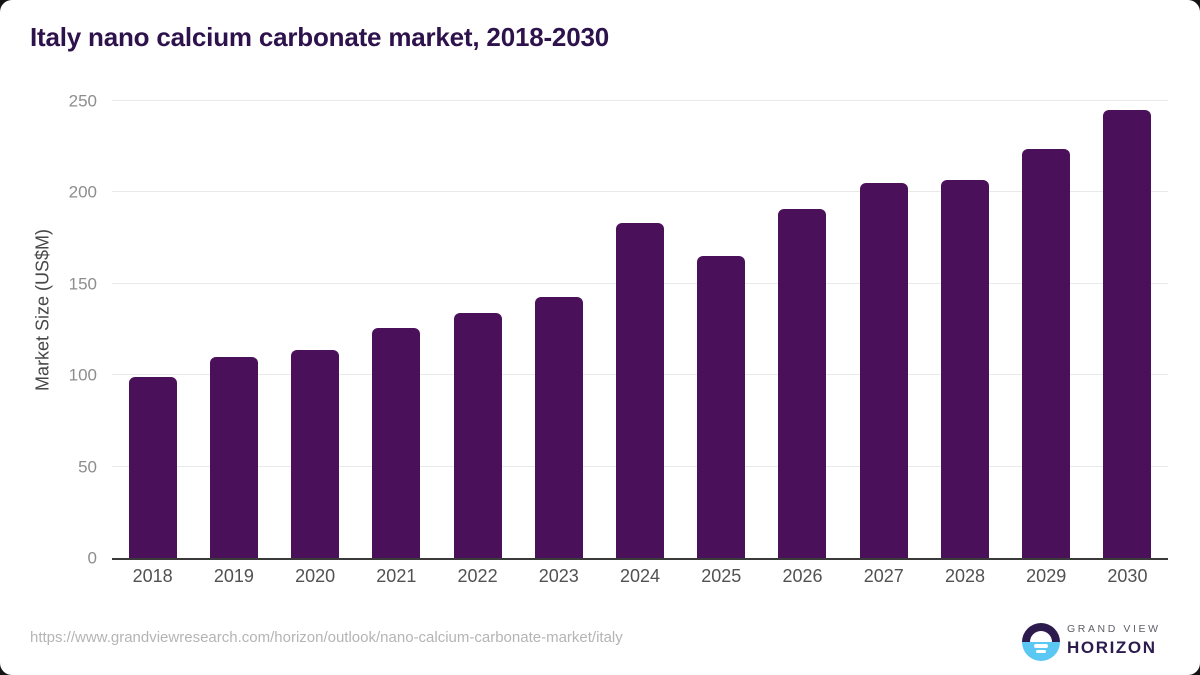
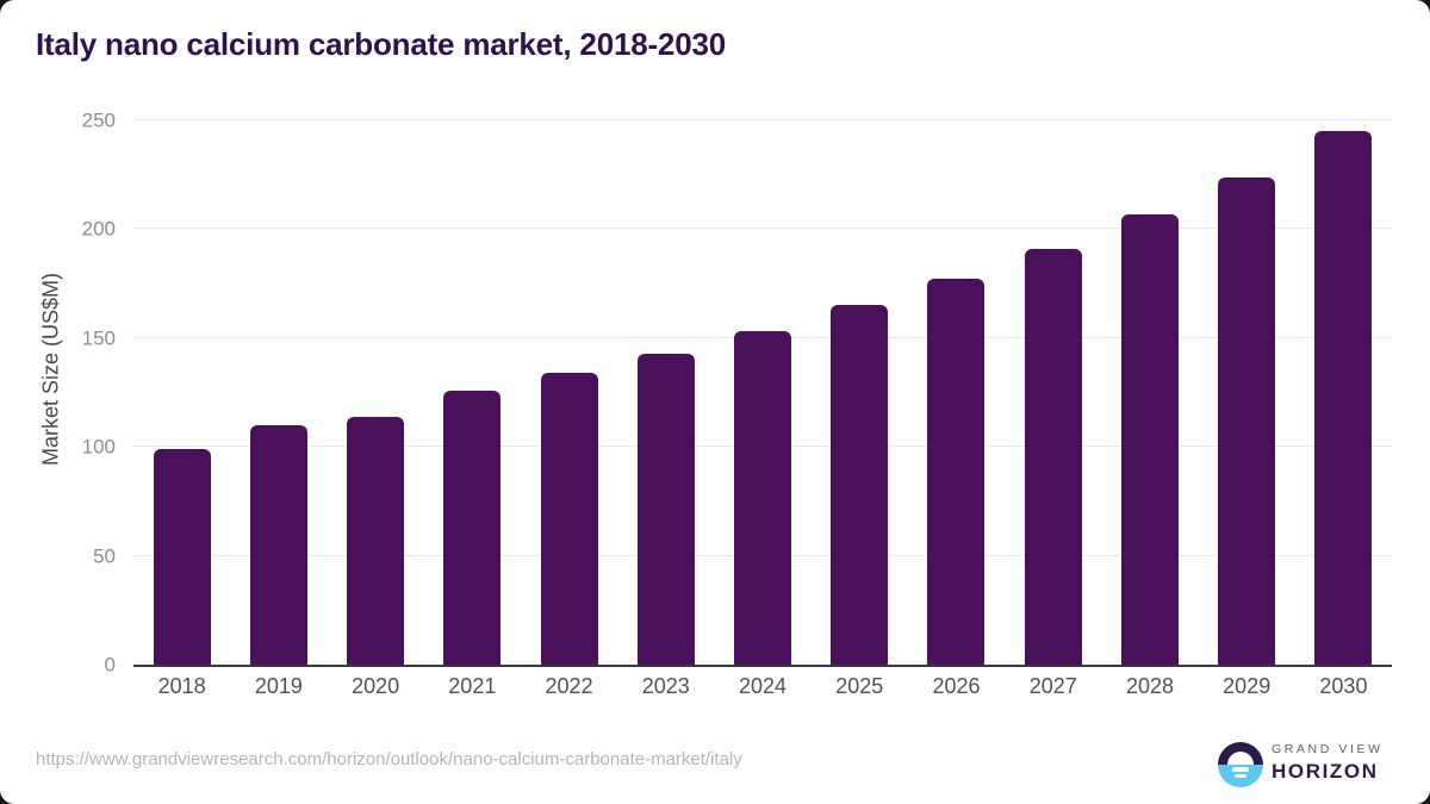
2024: 183 -> 153
2026: 191 -> 177
2027: 205 -> 191
